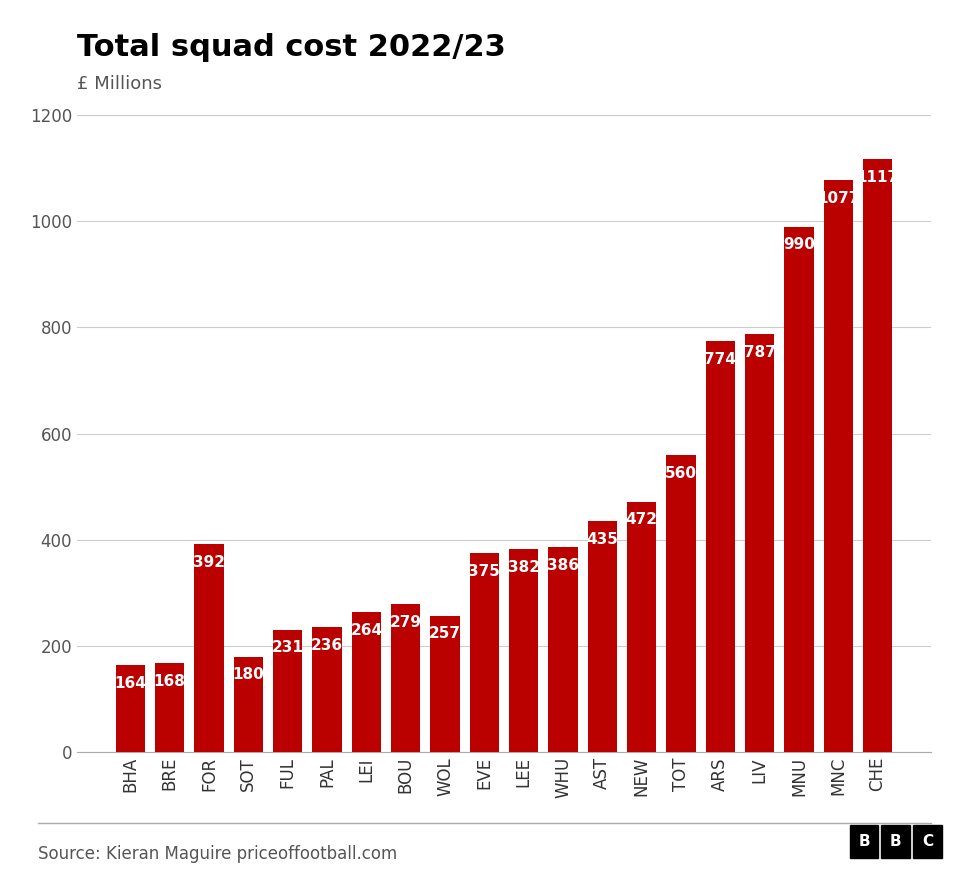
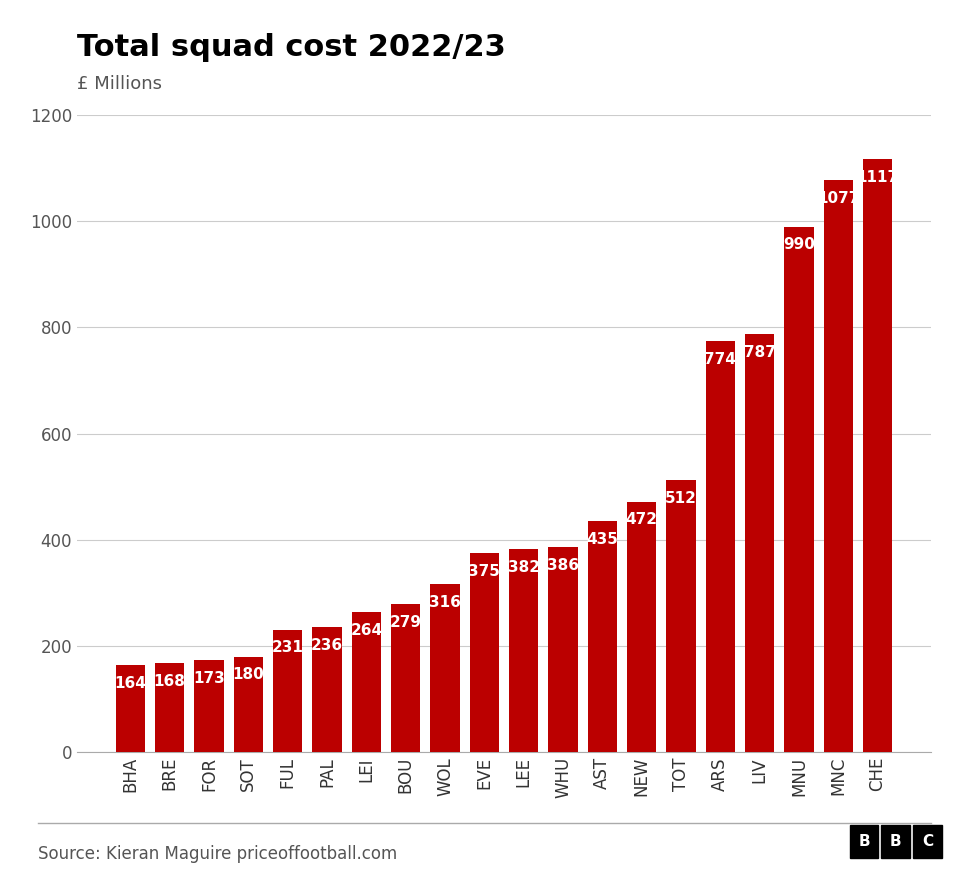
FOR: 392 -> 173
WOL: 257 -> 316
TOT: 560 -> 512
